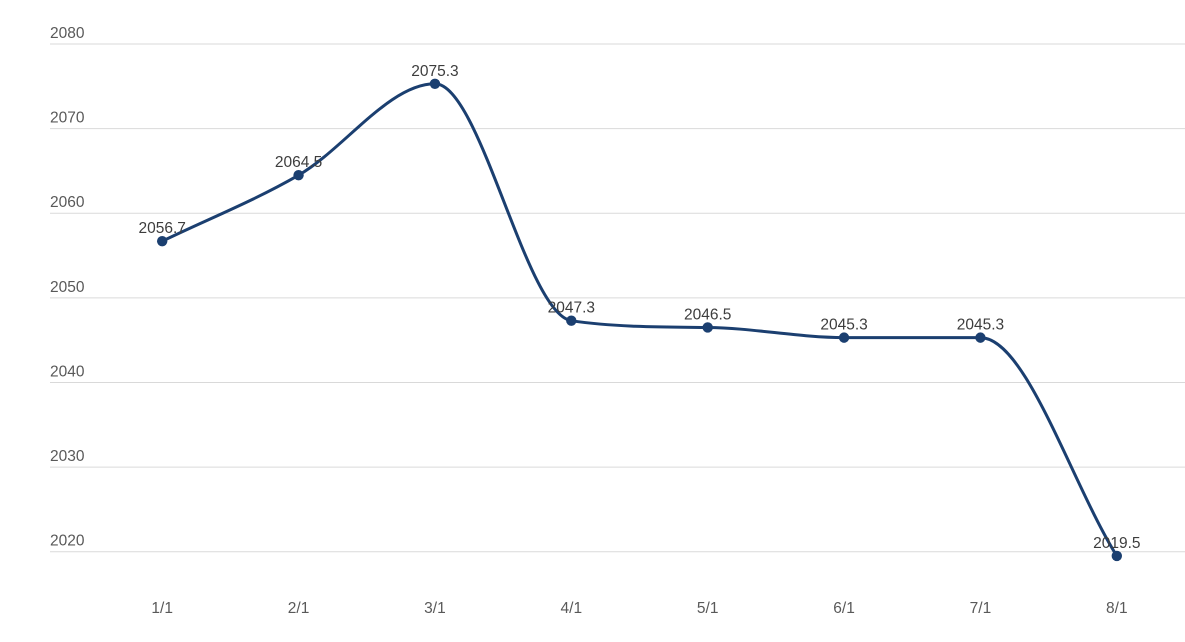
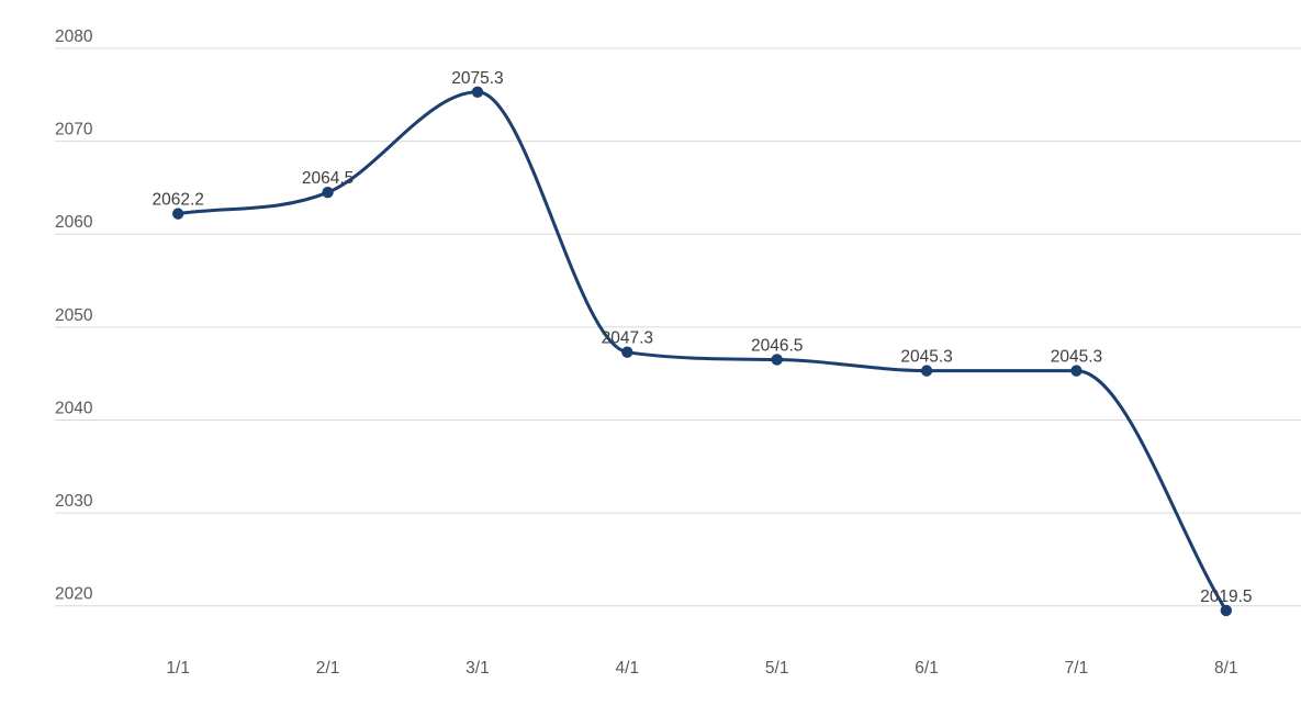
1/1: 2056.7 -> 2062.2
